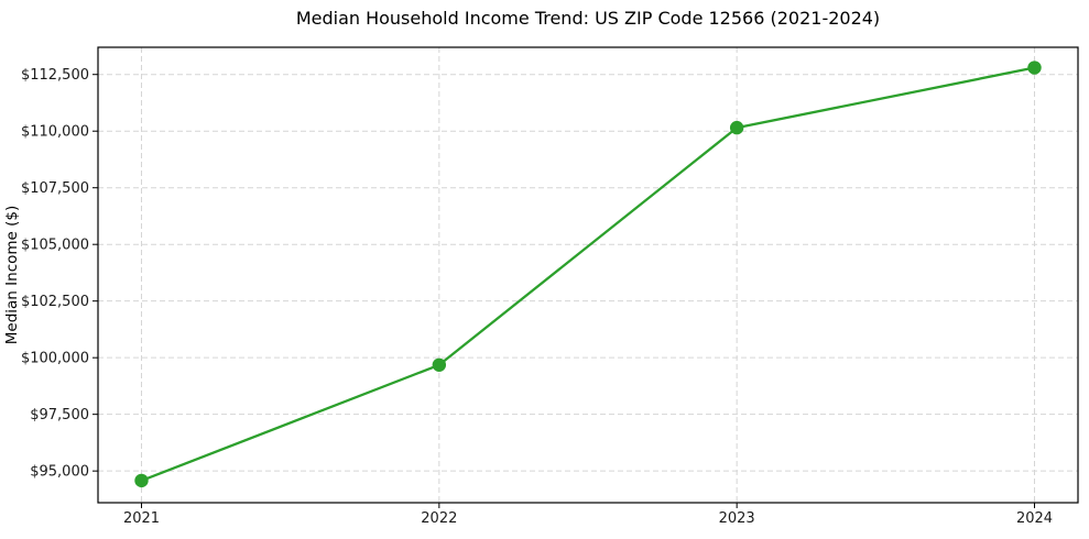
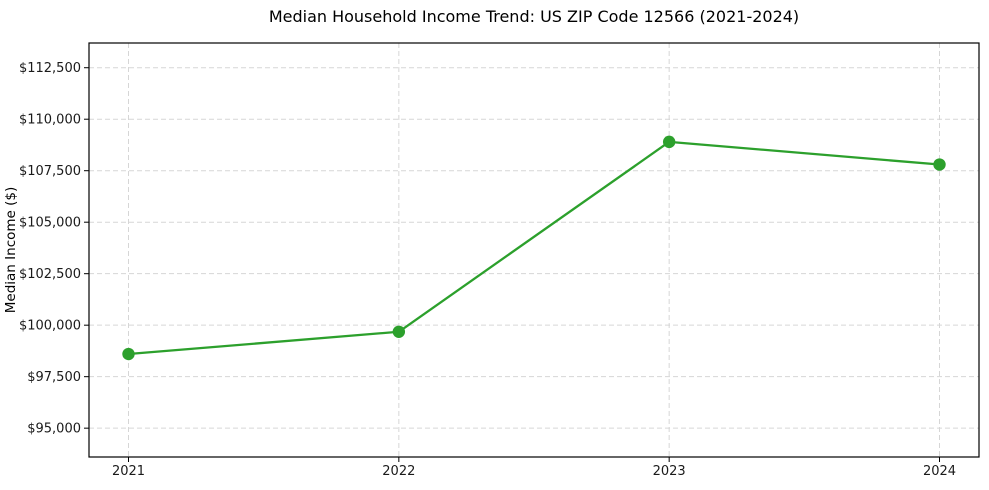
2021: $94600 -> $98600
2023: $110200 -> $108900
2024: $112800 -> $107800
